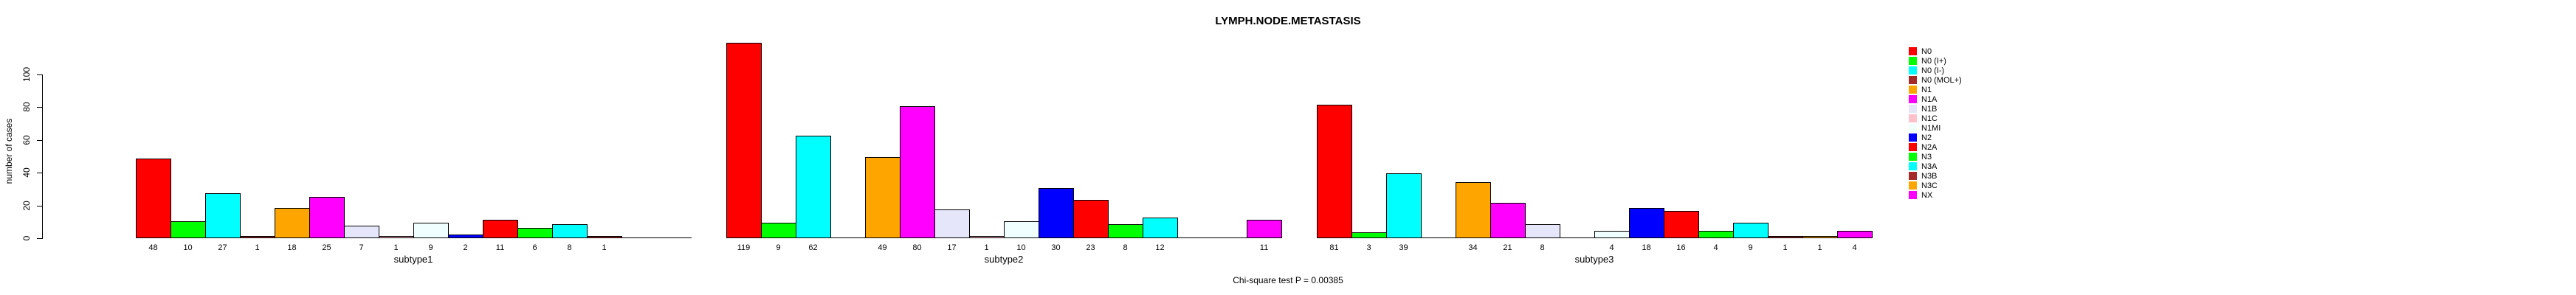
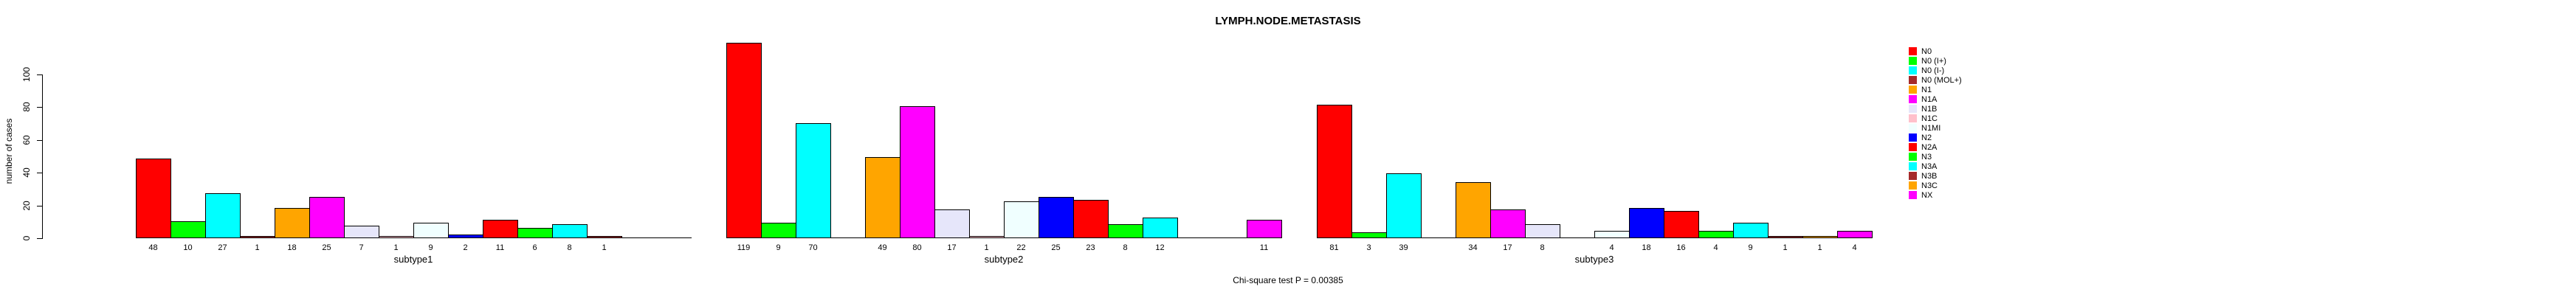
N0 (I-)/subtype2: 62 -> 70
N1MI/subtype2: 10 -> 22
N2/subtype2: 30 -> 25
N1A/subtype3: 21 -> 17
